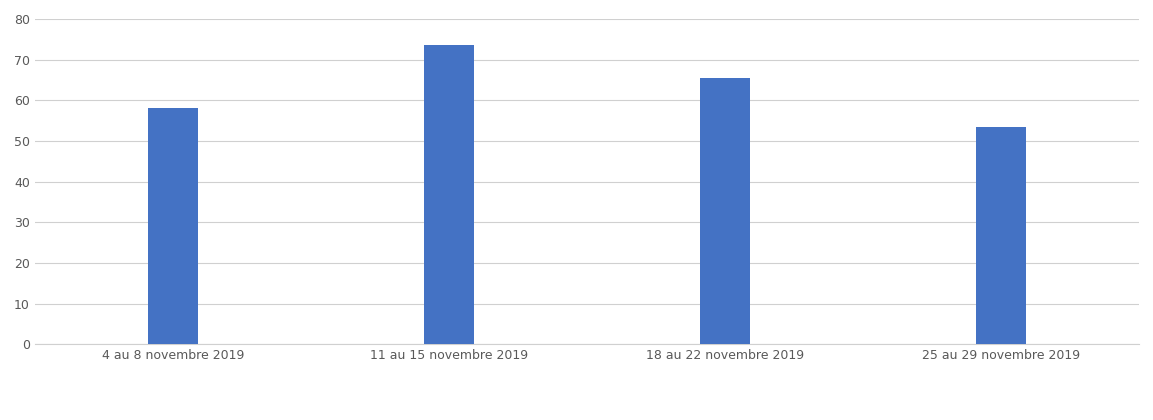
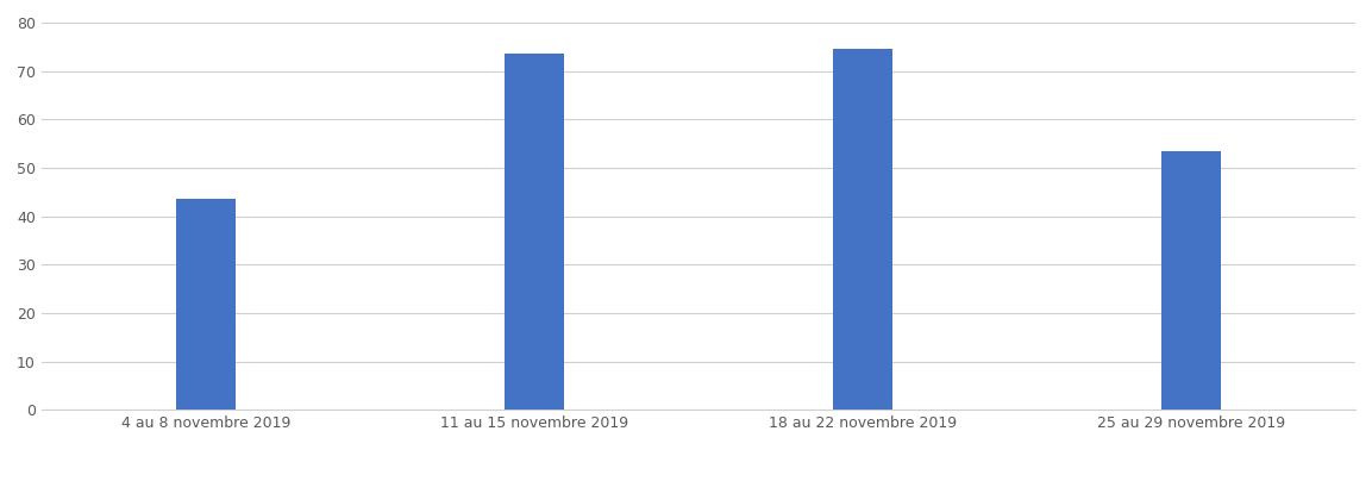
4 au 8 novembre 2019: 58.0 -> 43.5
18 au 22 novembre 2019: 65.5 -> 74.5
